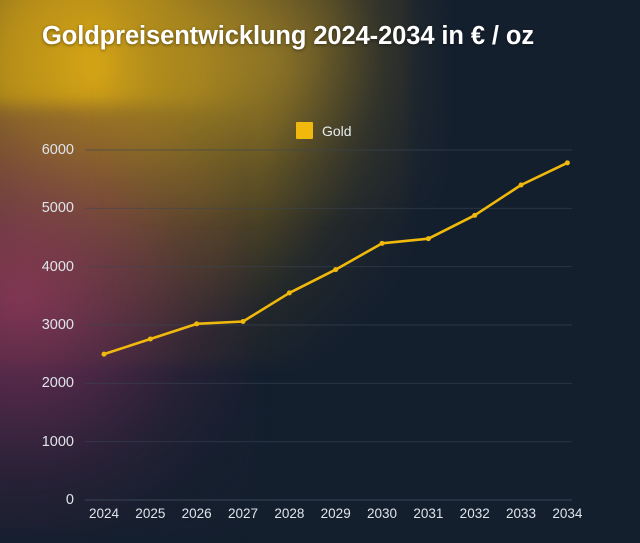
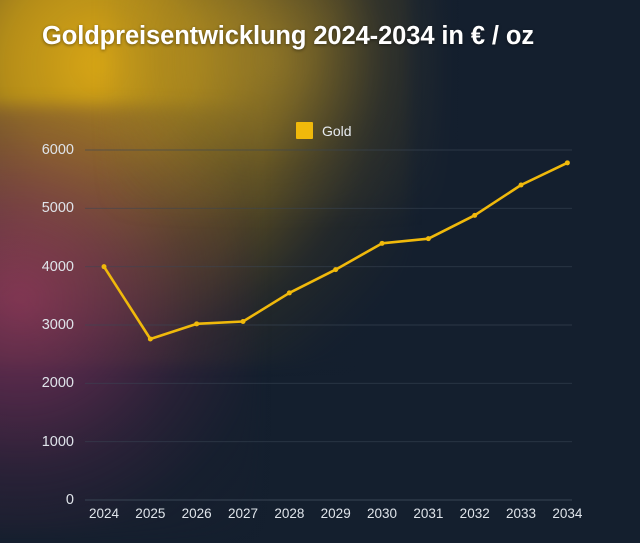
2024: 2500 -> 4000
